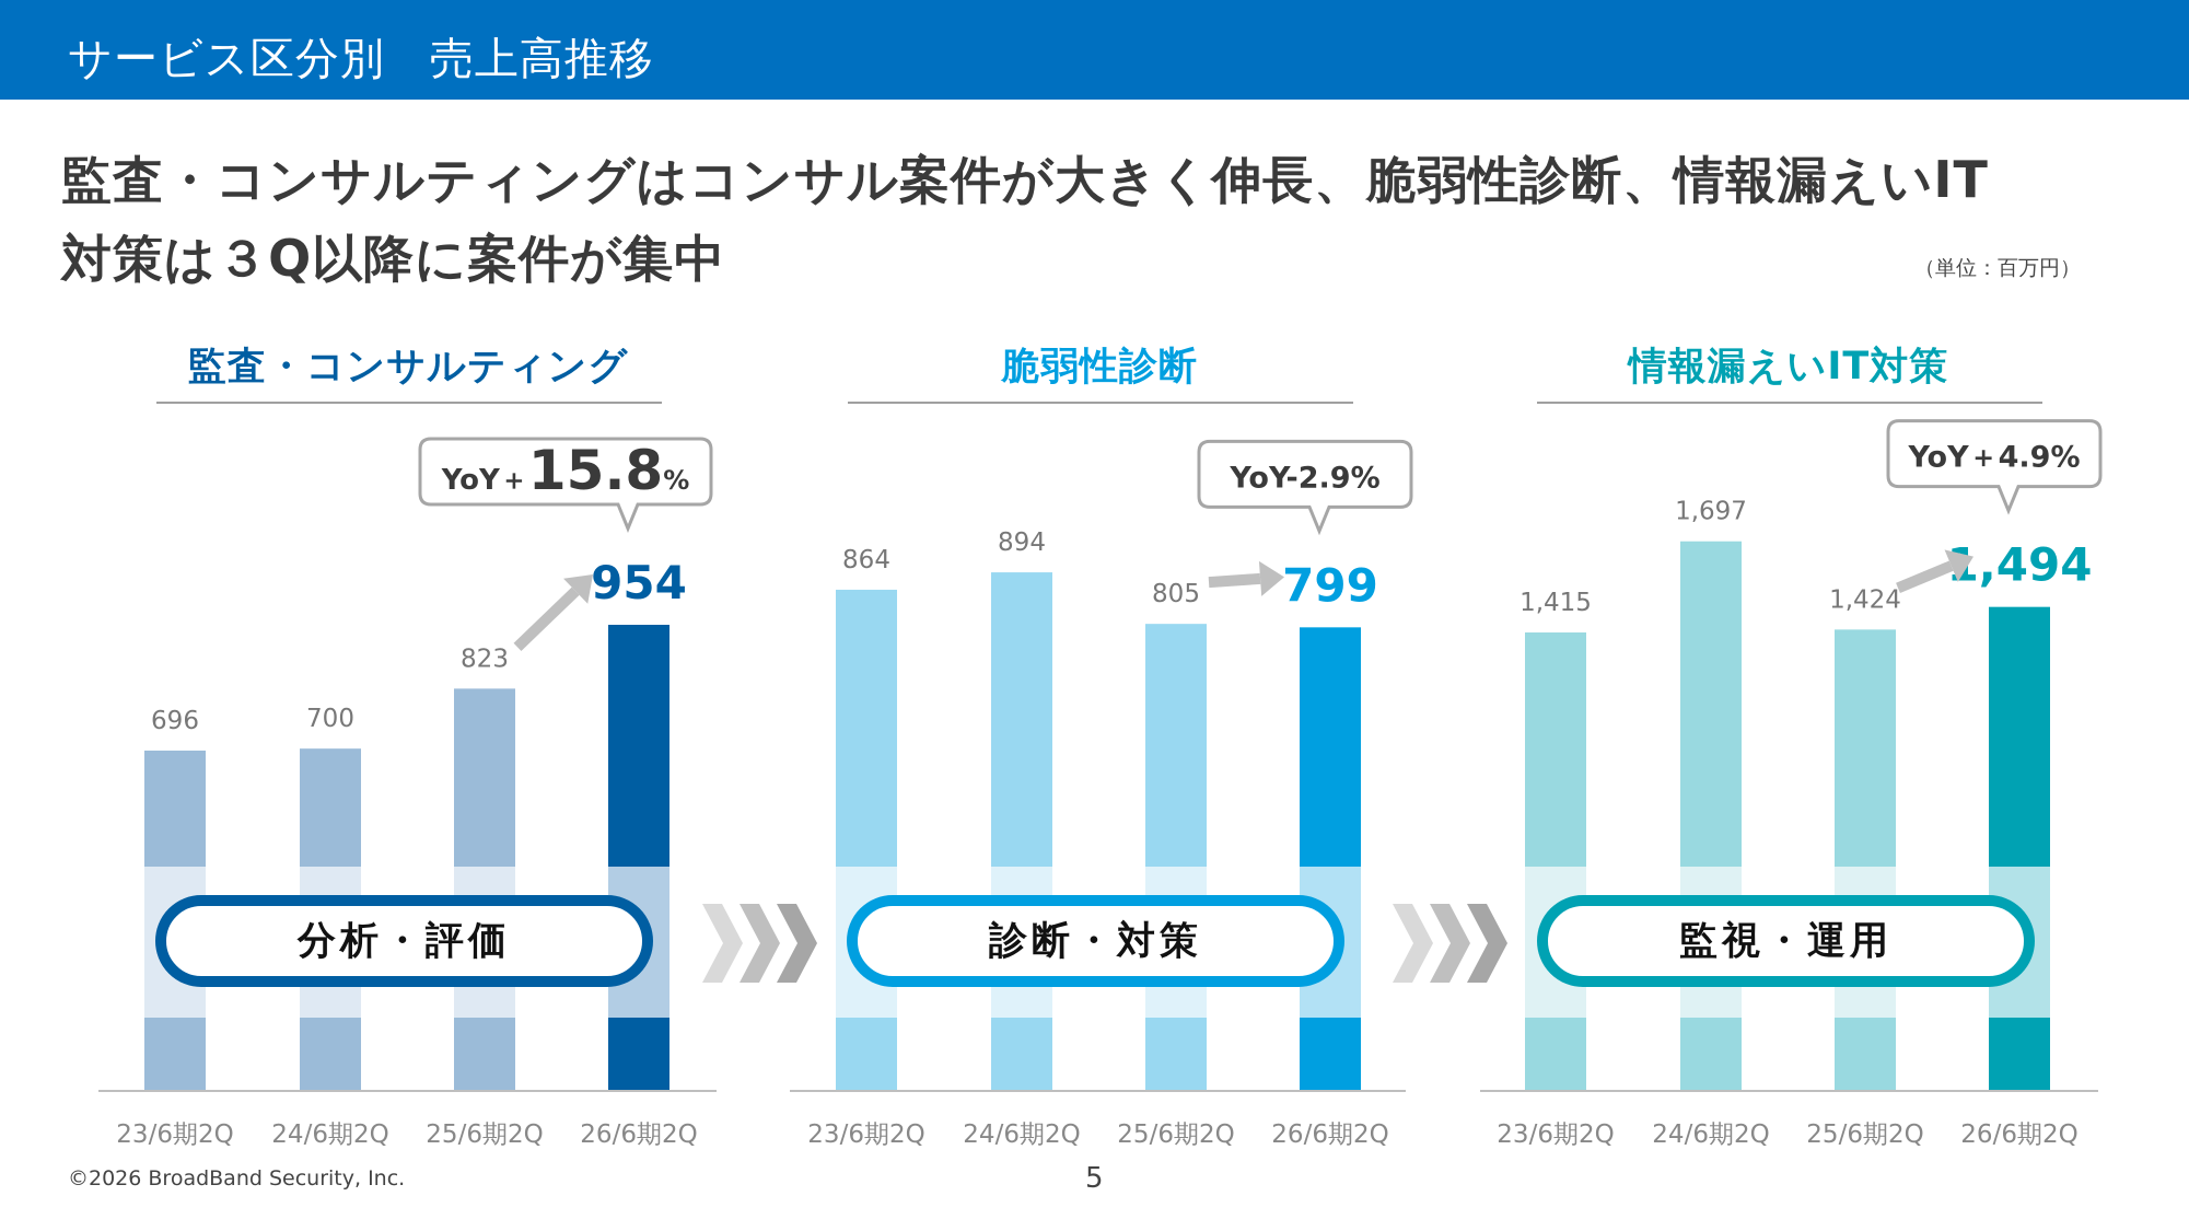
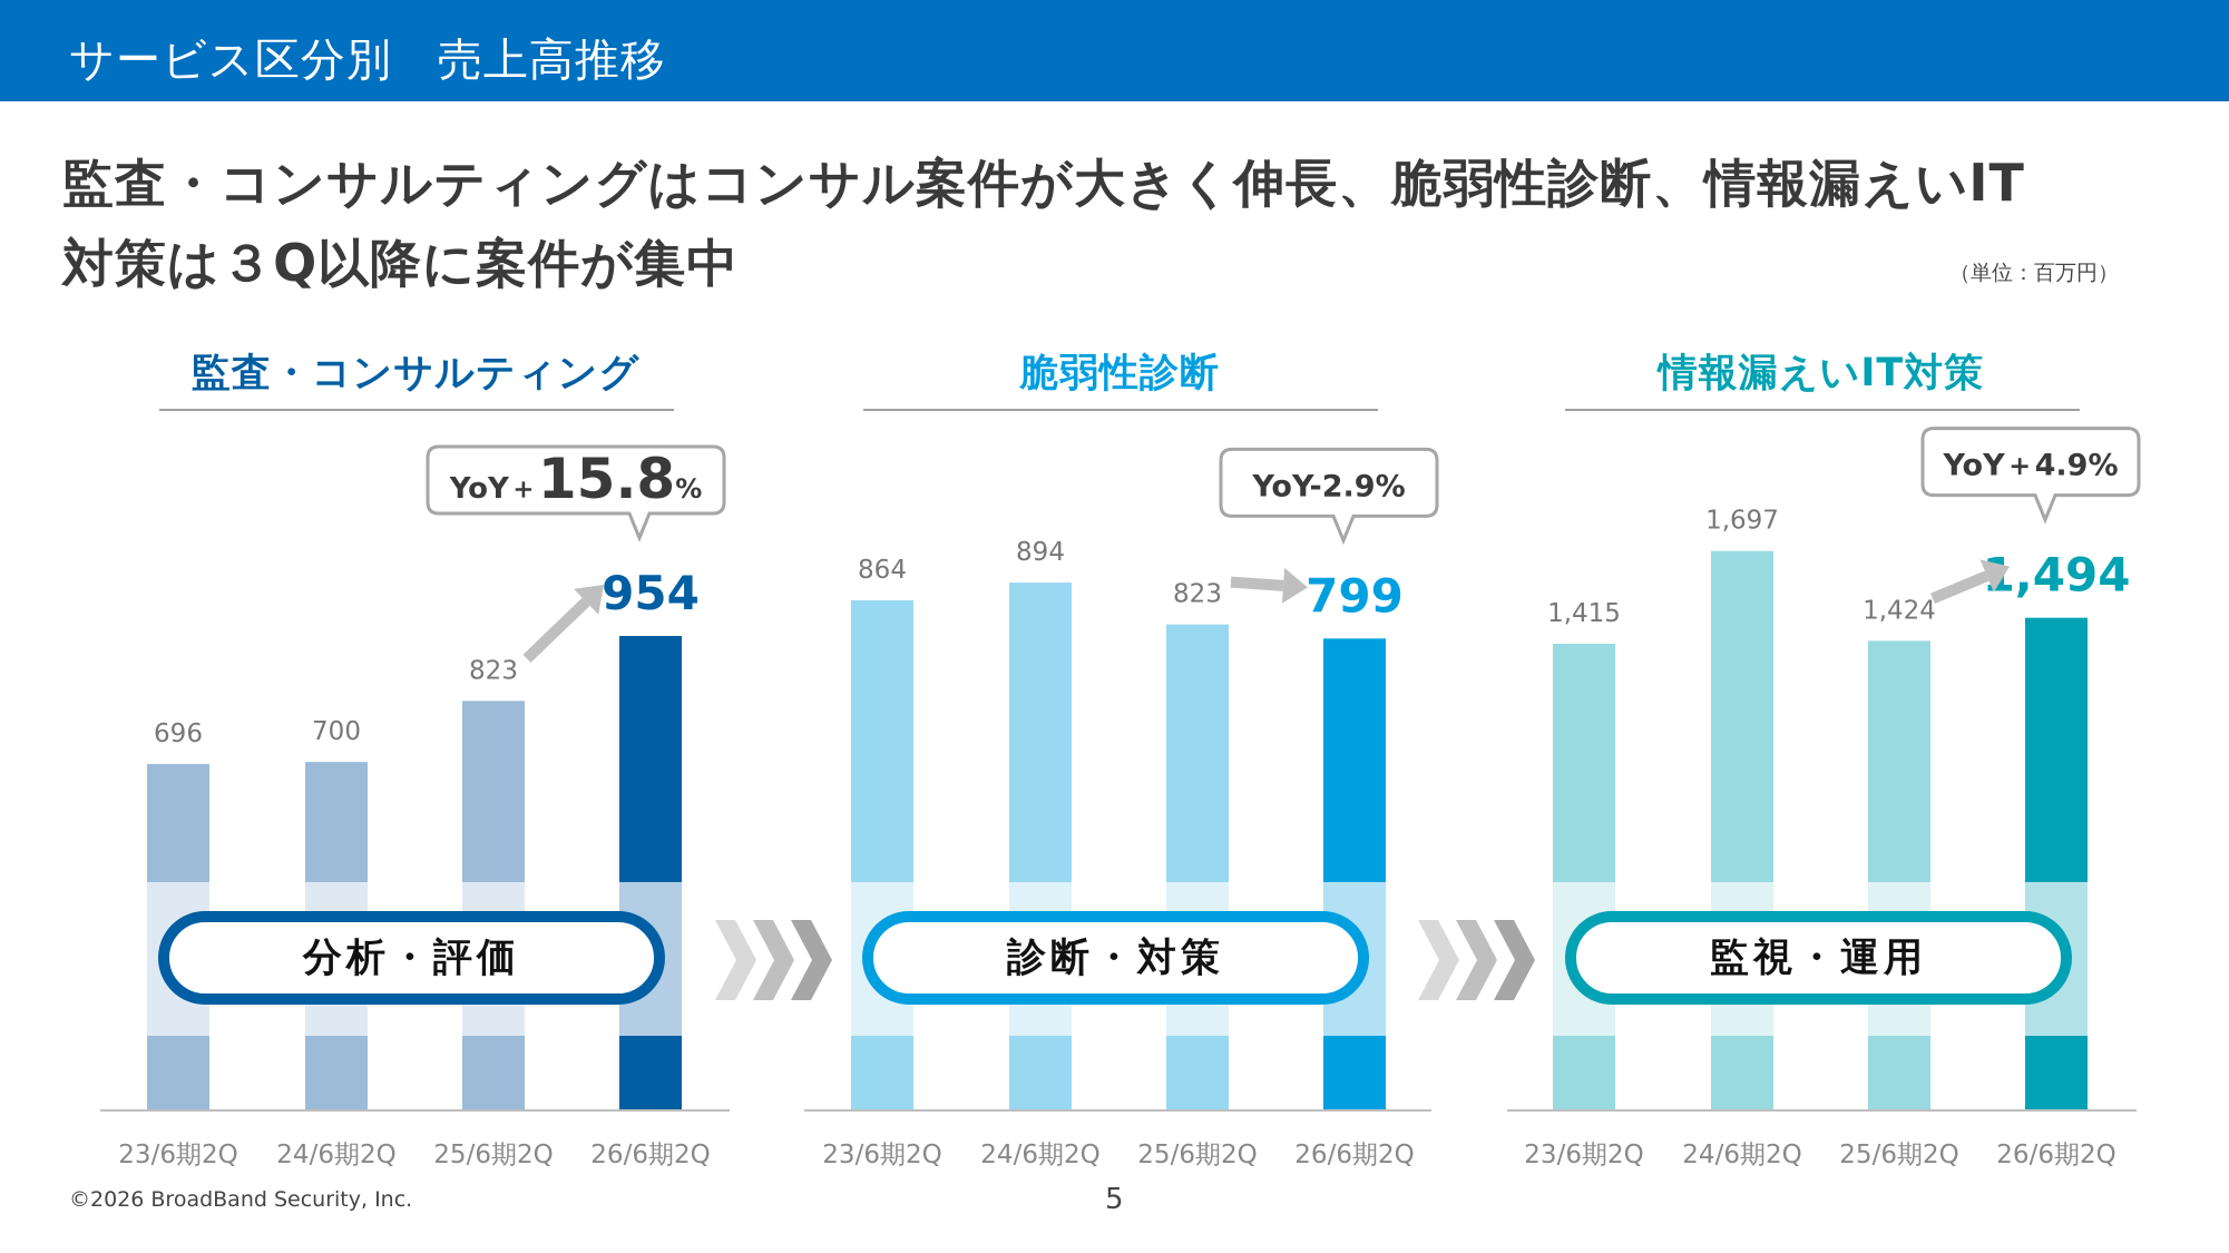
脆弱性診断/25/6期2Q: 805 -> 823
